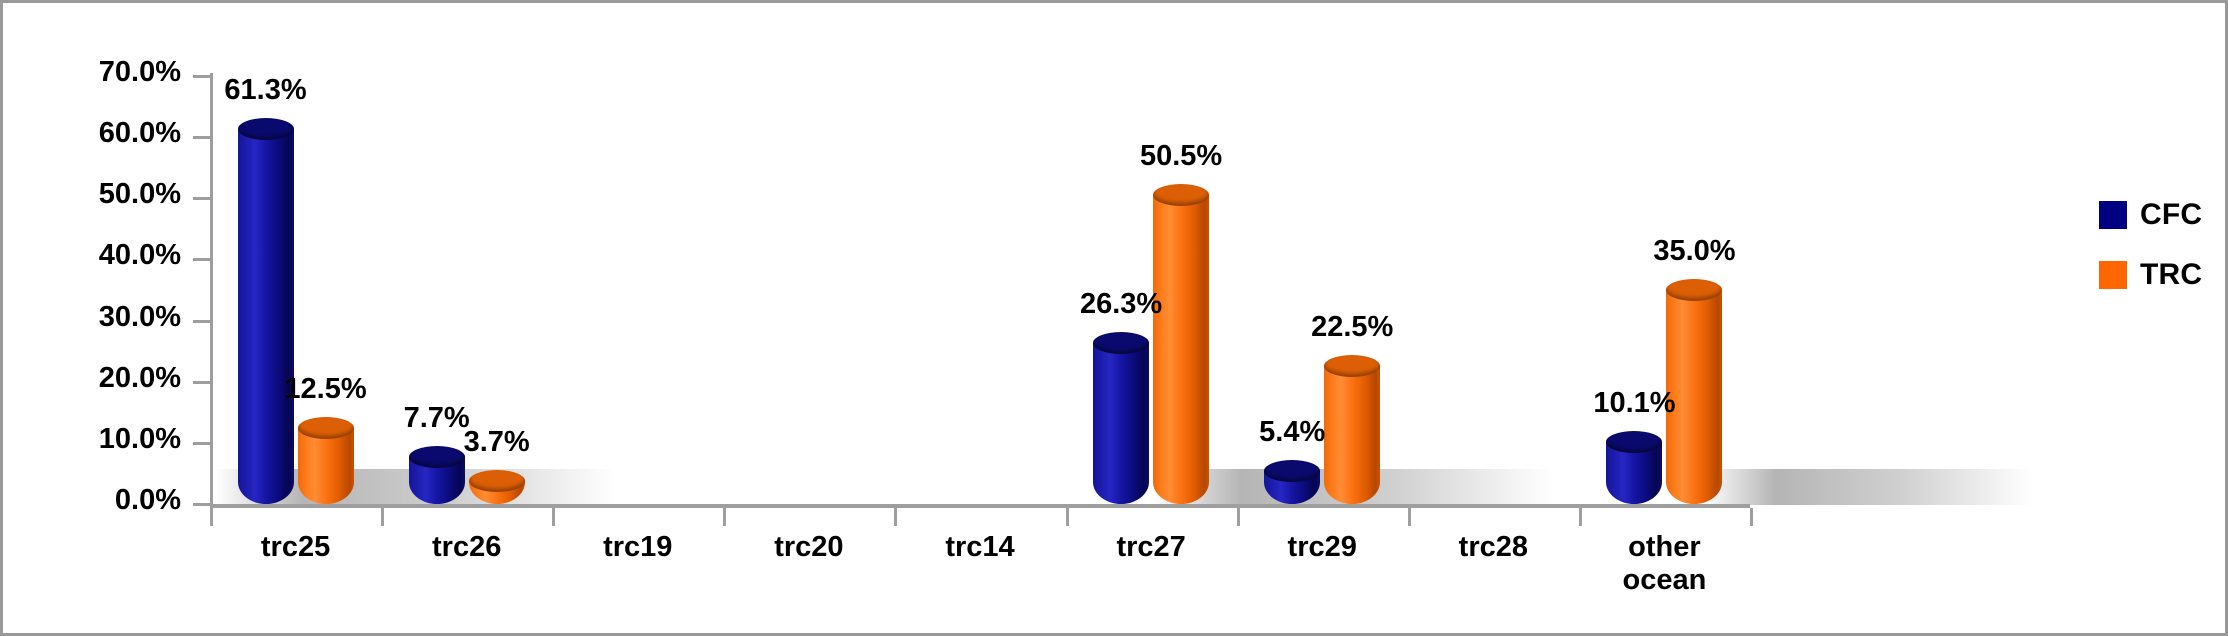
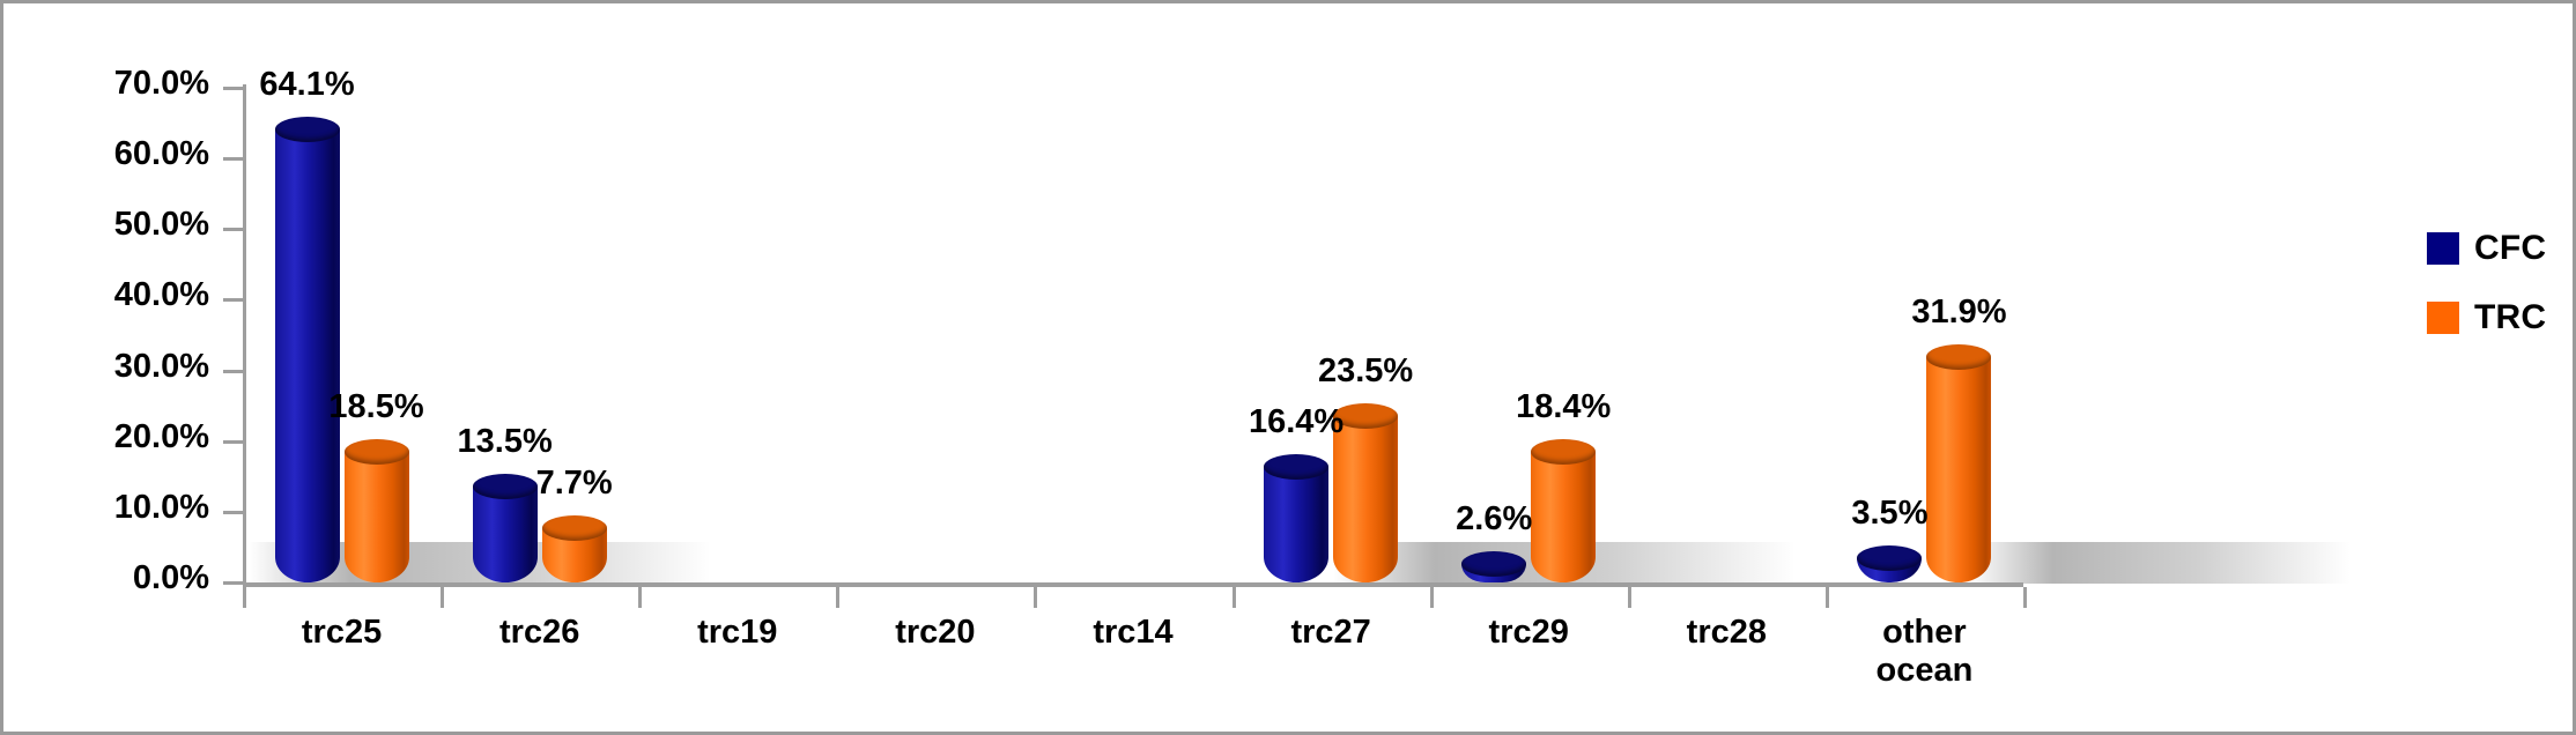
CFC/trc25: 61.3% -> 64.1%
TRC/trc25: 12.5% -> 18.5%
CFC/trc26: 7.7% -> 13.5%
TRC/trc26: 3.7% -> 7.7%
CFC/trc27: 26.3% -> 16.4%
TRC/trc27: 50.5% -> 23.5%
CFC/trc29: 5.4% -> 2.6%
TRC/trc29: 22.5% -> 18.4%
CFC/other ocean: 10.1% -> 3.5%
TRC/other ocean: 35.0% -> 31.9%
